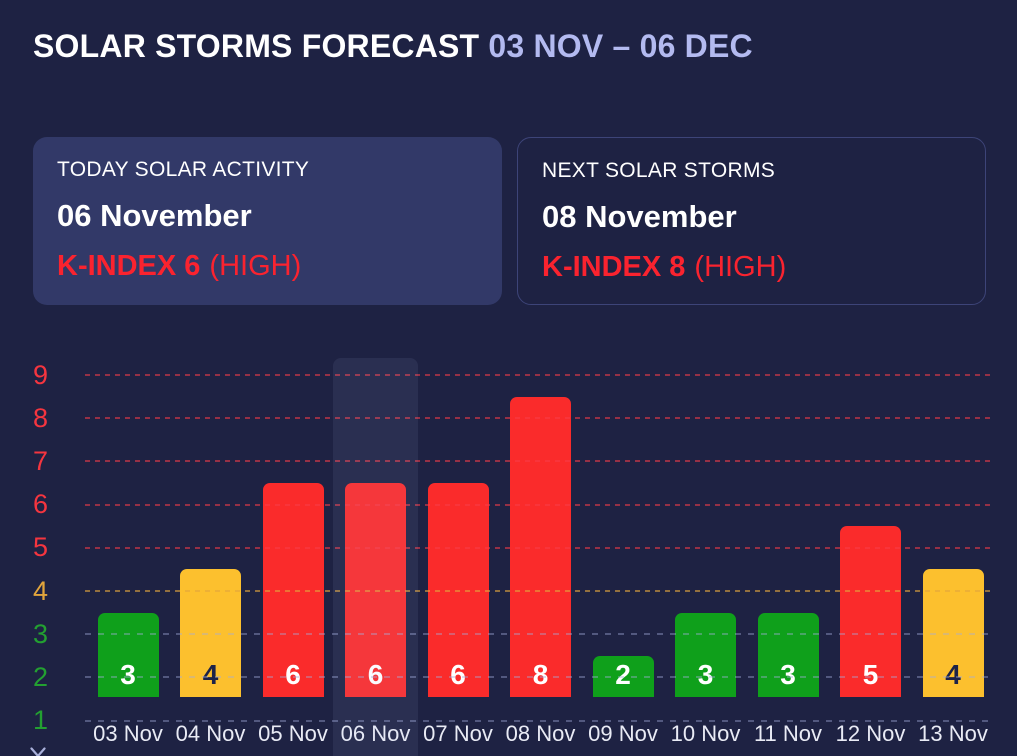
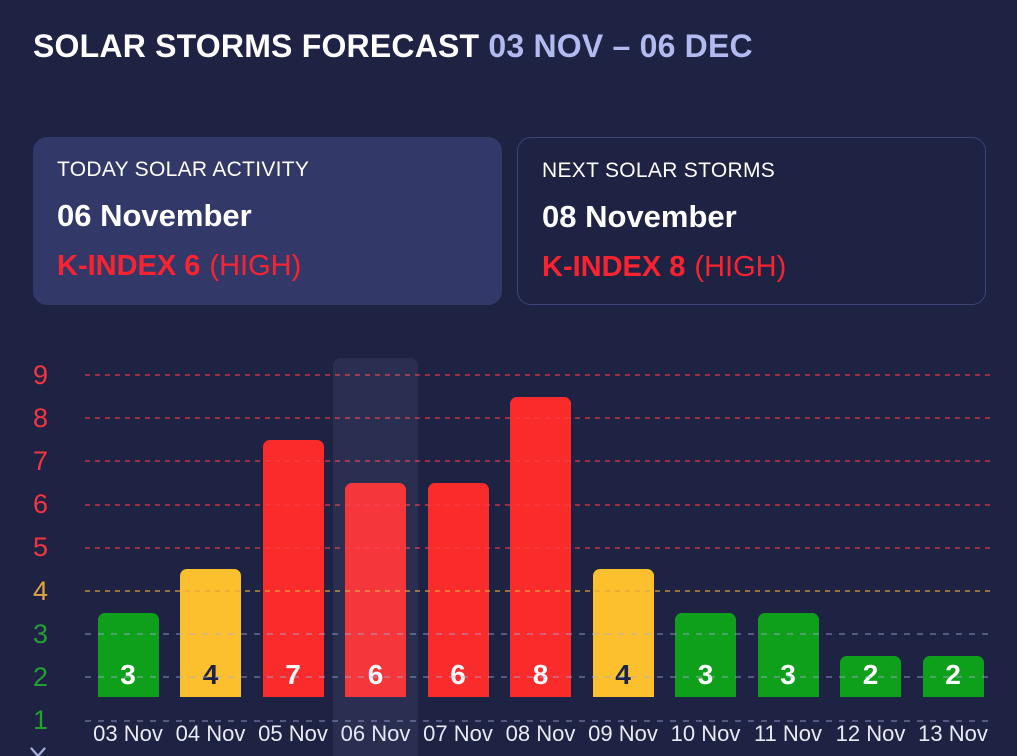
05 Nov: 6 -> 7
09 Nov: 2 -> 4
12 Nov: 5 -> 2
13 Nov: 4 -> 2
